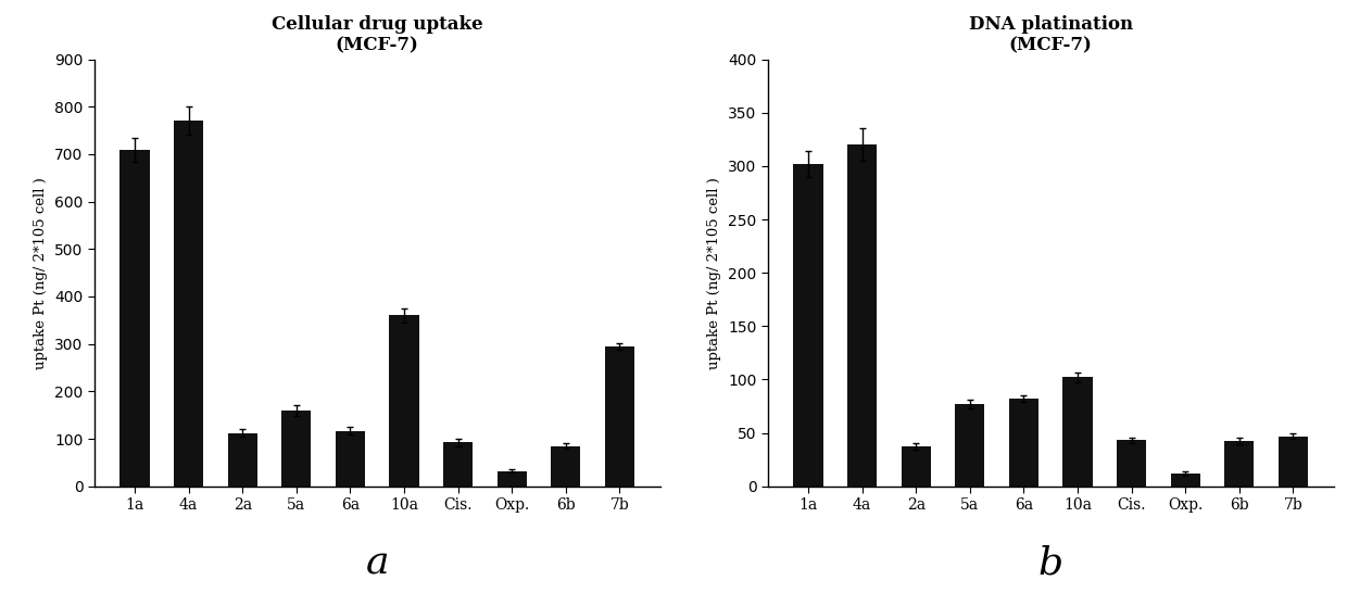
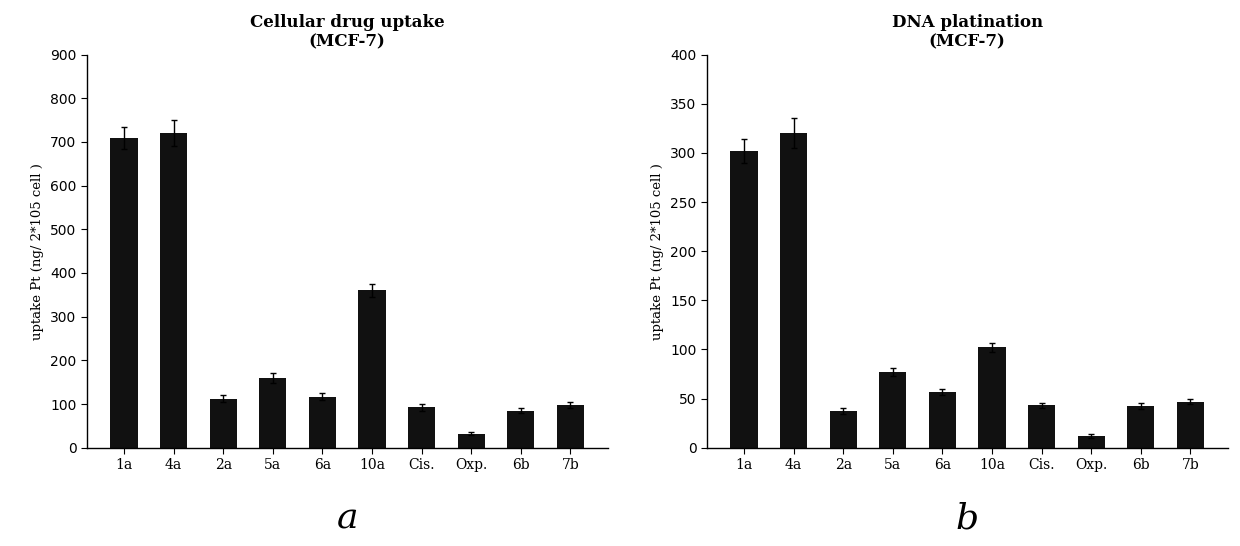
Cellular drug uptake (MCF-7)/4a: 770 -> 720
Cellular drug uptake (MCF-7)/7b: 295 -> 98
DNA platination (MCF-7)/6a: 82 -> 57
